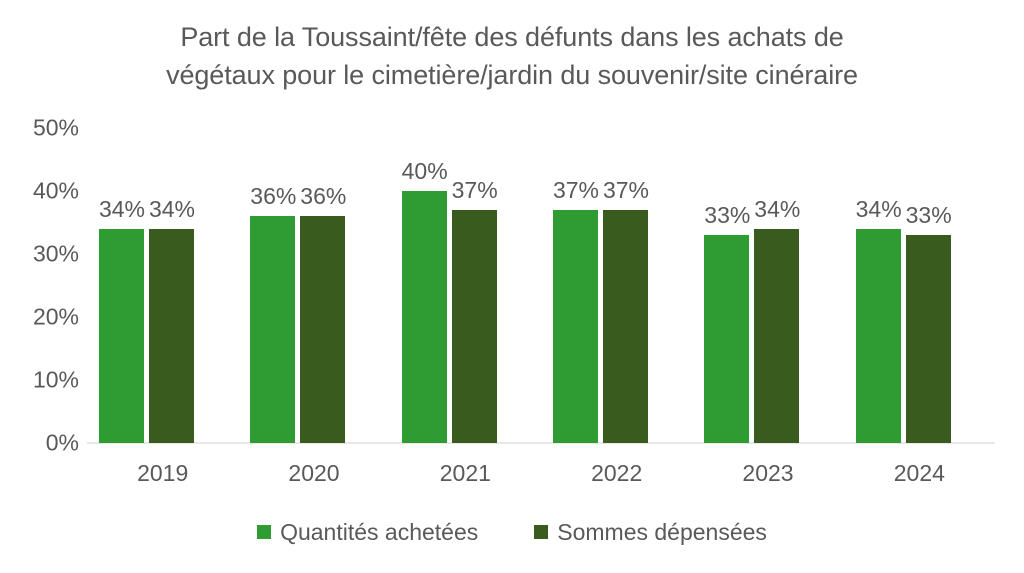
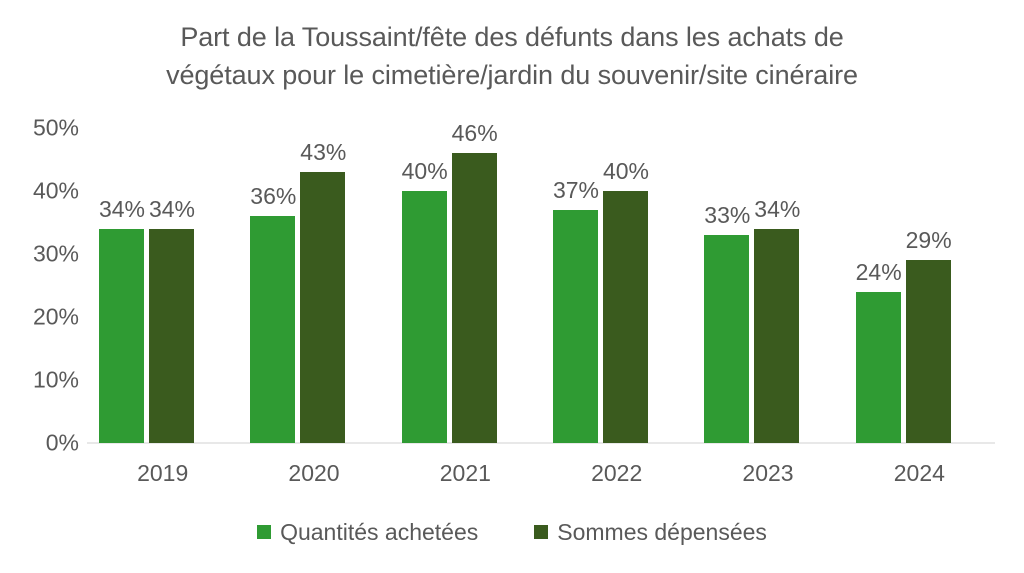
Sommes dépensées/2020: 36% -> 43%
Sommes dépensées/2021: 37% -> 46%
Sommes dépensées/2022: 37% -> 40%
Quantités achetées/2024: 34% -> 24%
Sommes dépensées/2024: 33% -> 29%
